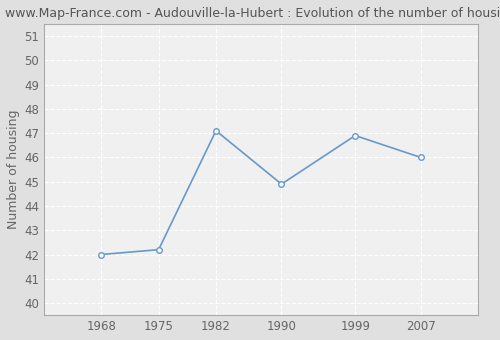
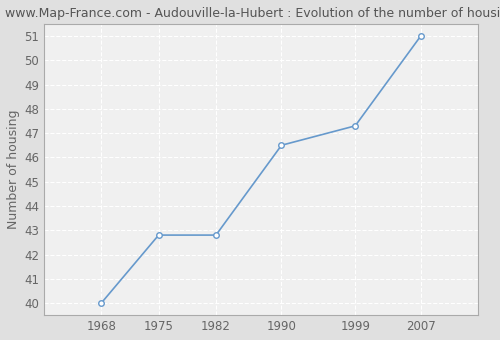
1968: 42.0 -> 40.0
1975: 42.2 -> 42.8
1982: 47.1 -> 42.8
1990: 44.9 -> 46.5
1999: 46.9 -> 47.3
2007: 46.0 -> 51.0
